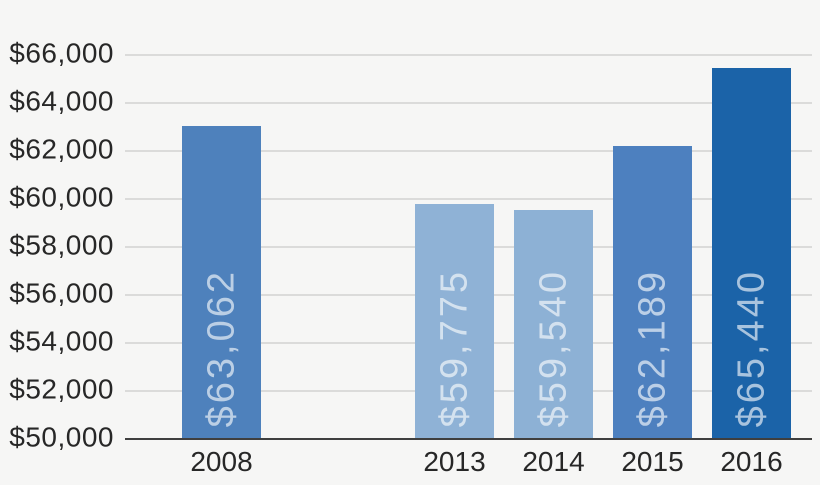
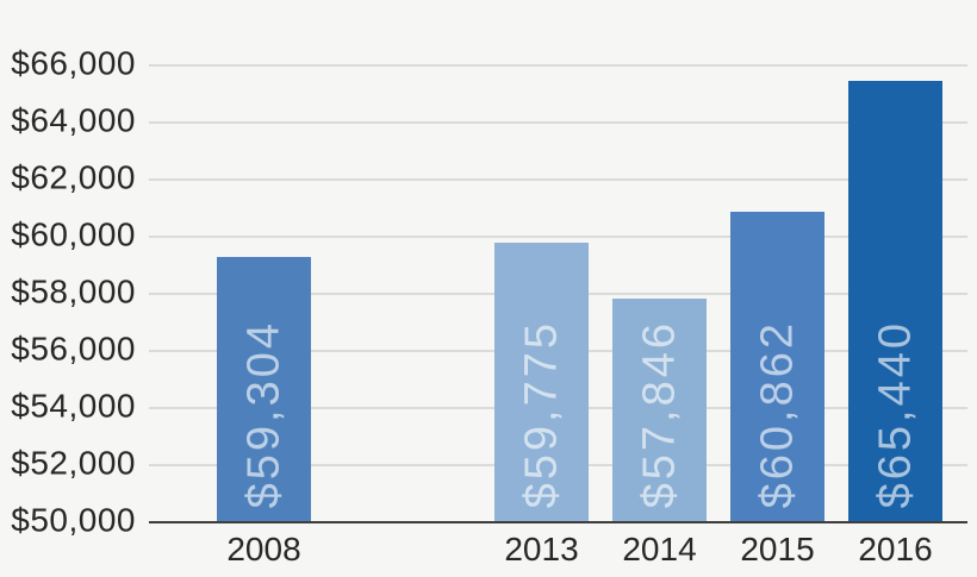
2008: $63,062 -> $59,304
2014: $59,540 -> $57,846
2015: $62,189 -> $60,862
